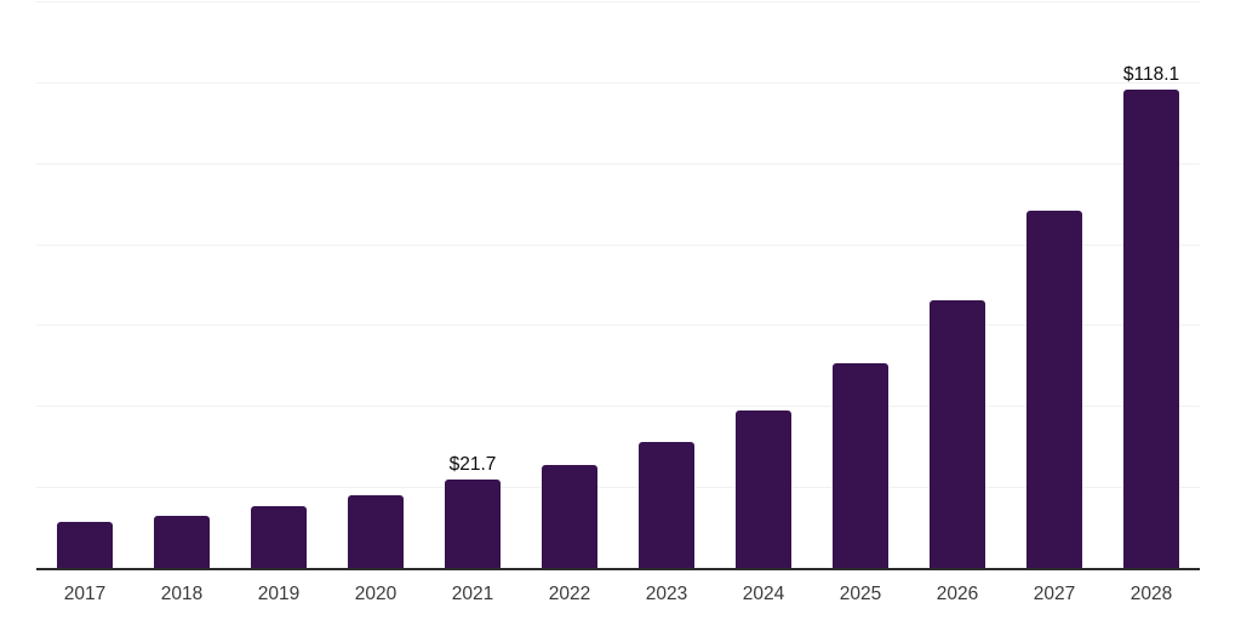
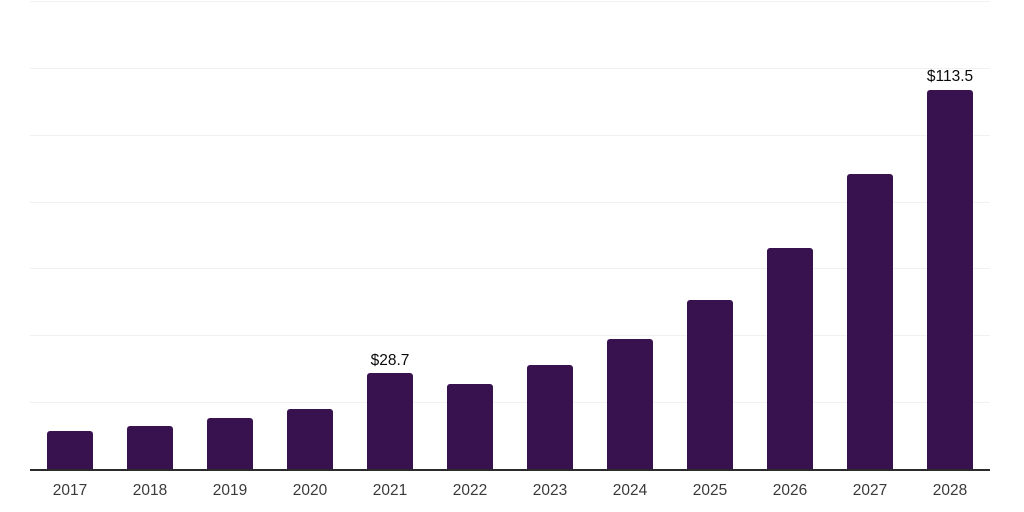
2021: $21.7 -> $28.7
2028: $118.1 -> $113.5
